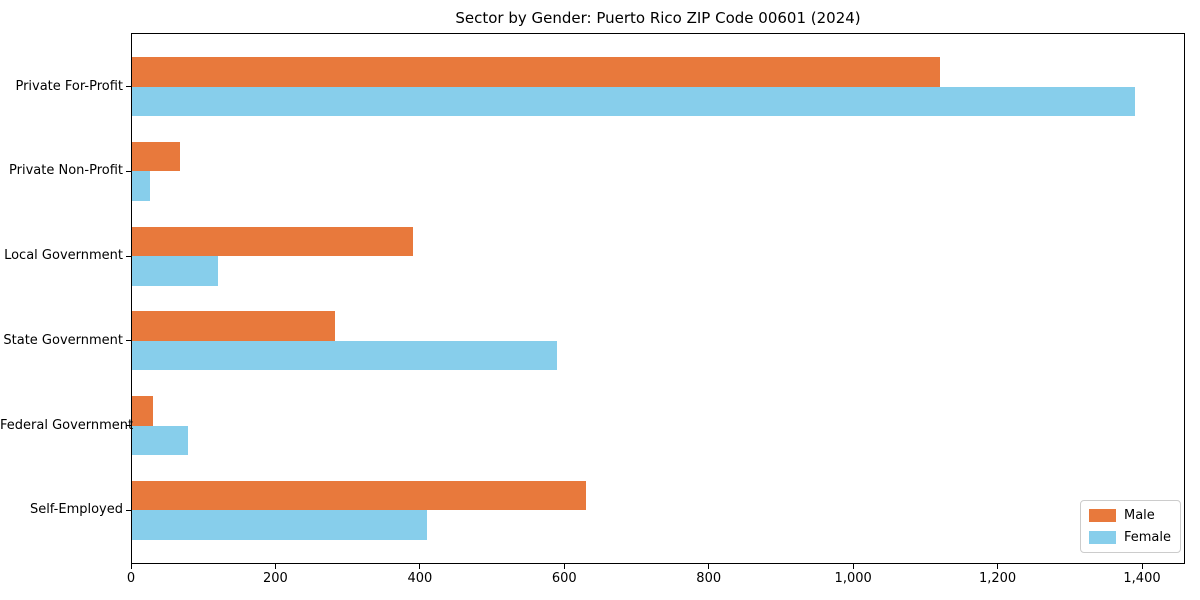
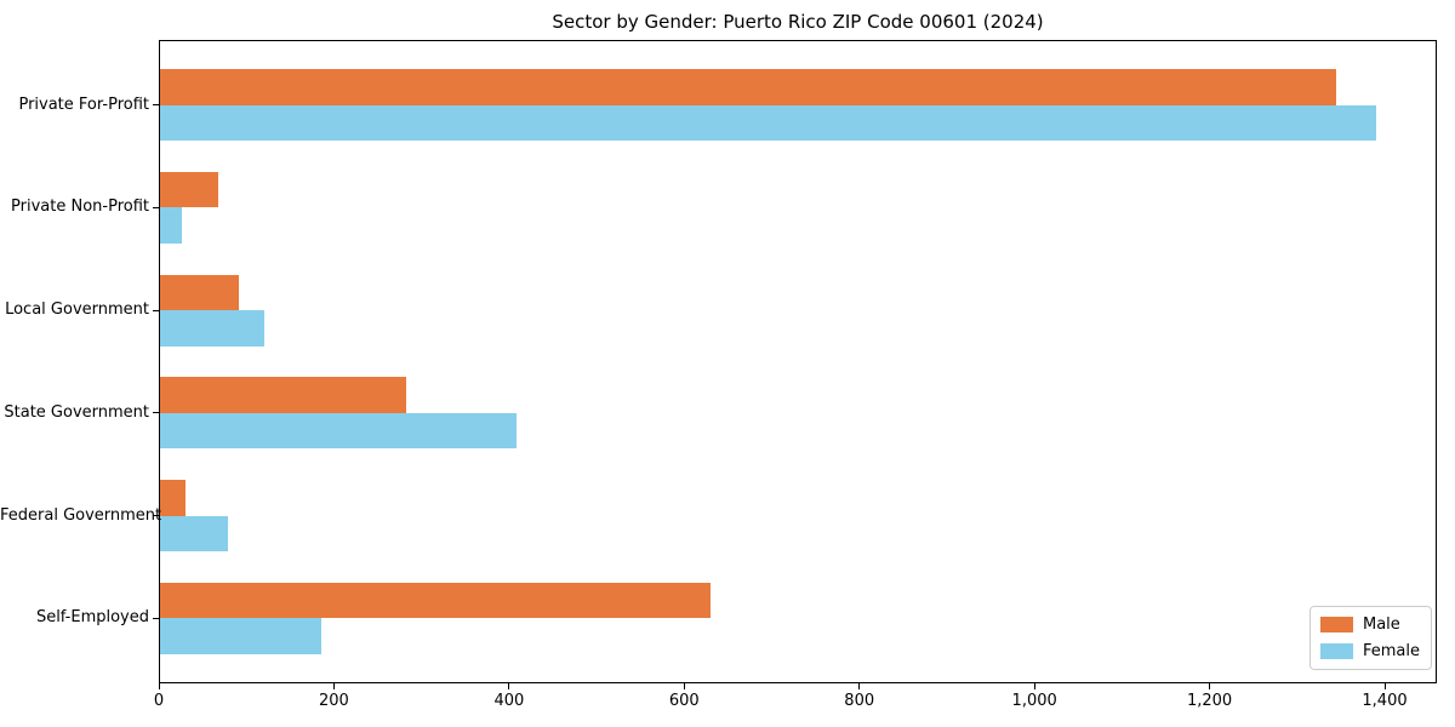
Male/Private For-Profit: 1120 -> 1340
Male/Local Government: 390 -> 90
Female/State Government: 590 -> 410
Female/Self-Employed: 410 -> 180
